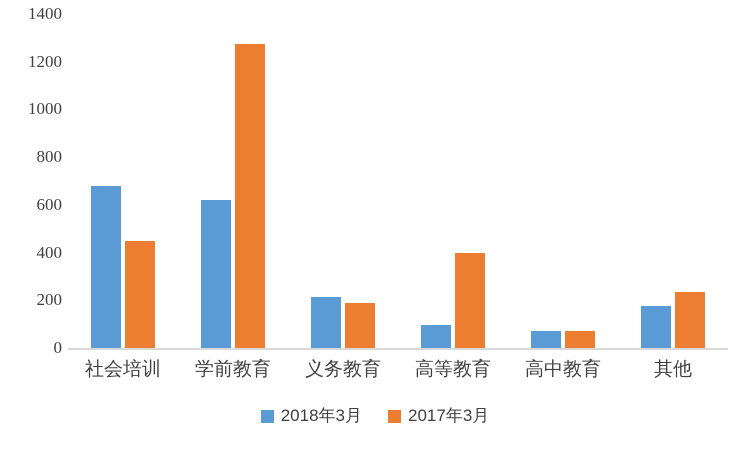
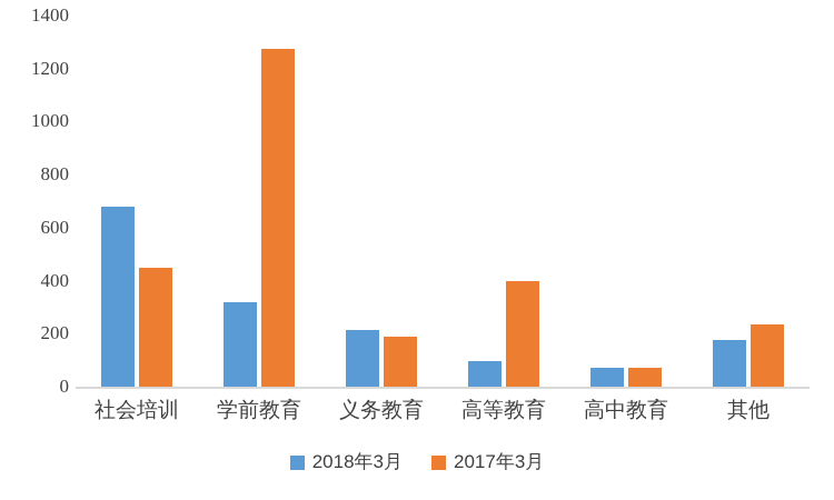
2018年3月/学前教育: 620 -> 320
